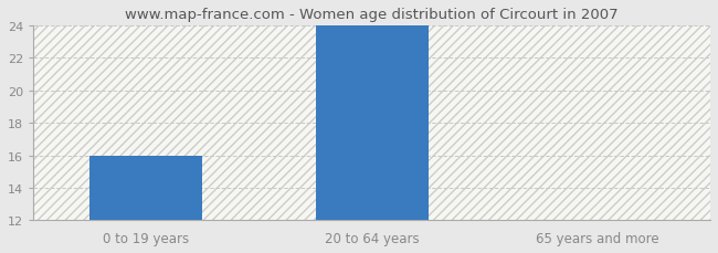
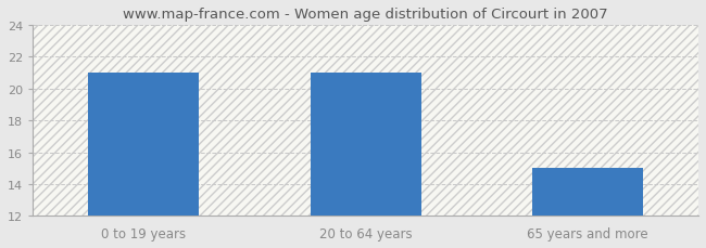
0 to 19 years: 16 -> 21
20 to 64 years: 24 -> 21
65 years and more: 12 -> 15
